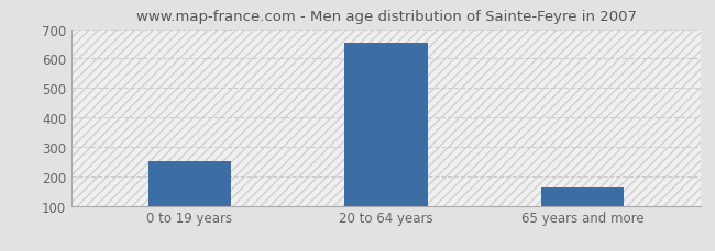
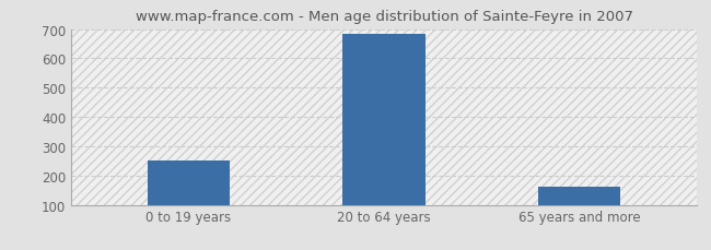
20 to 64 years: 655 -> 683
